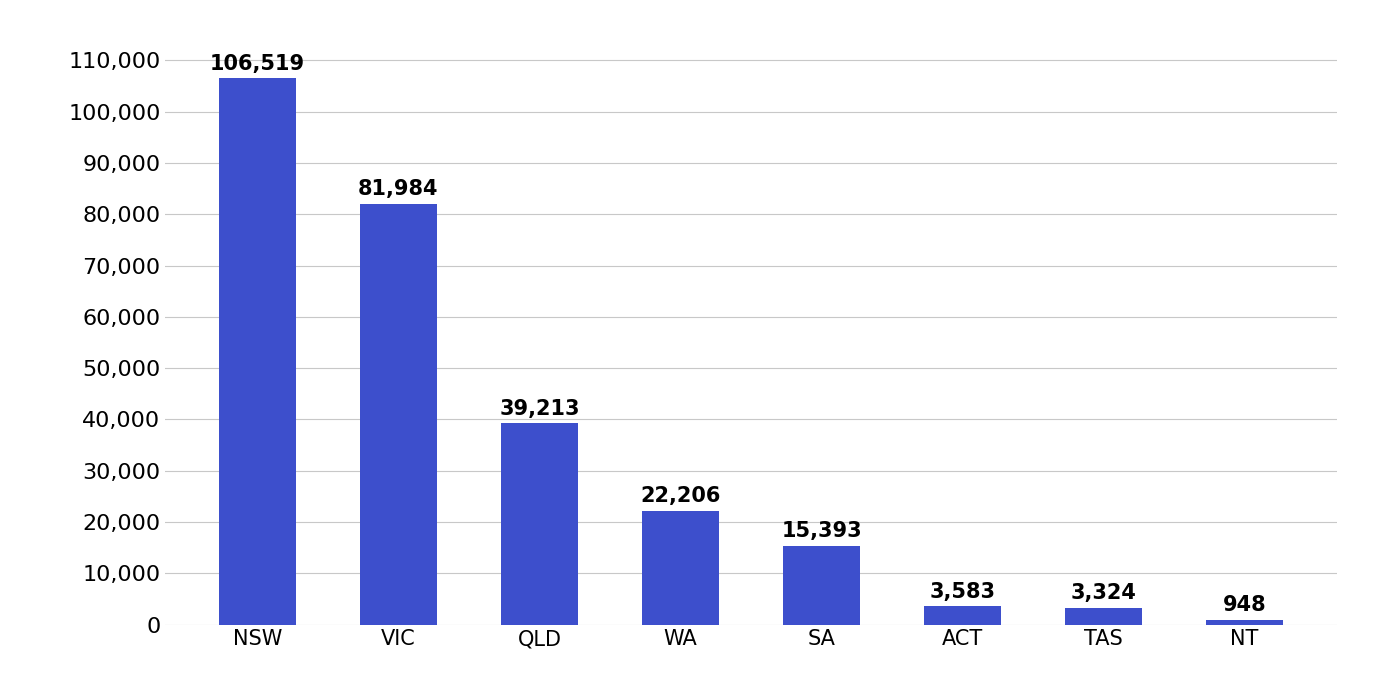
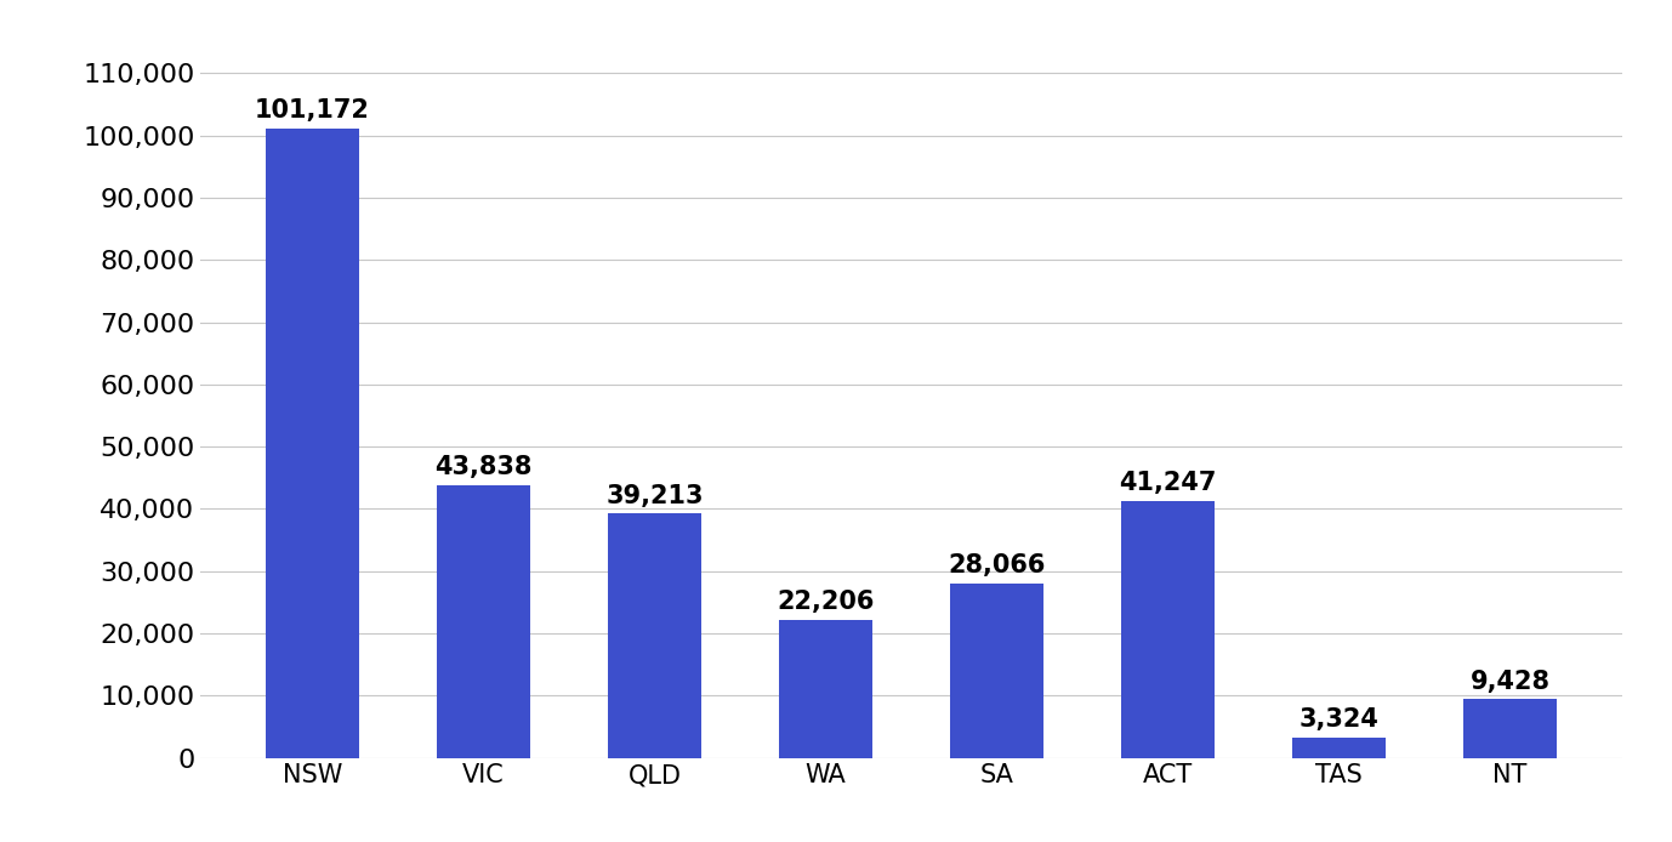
NSW: 106,519 -> 101,172
VIC: 81,984 -> 43,838
SA: 15,393 -> 28,066
ACT: 3,583 -> 41,247
NT: 948 -> 9,428
